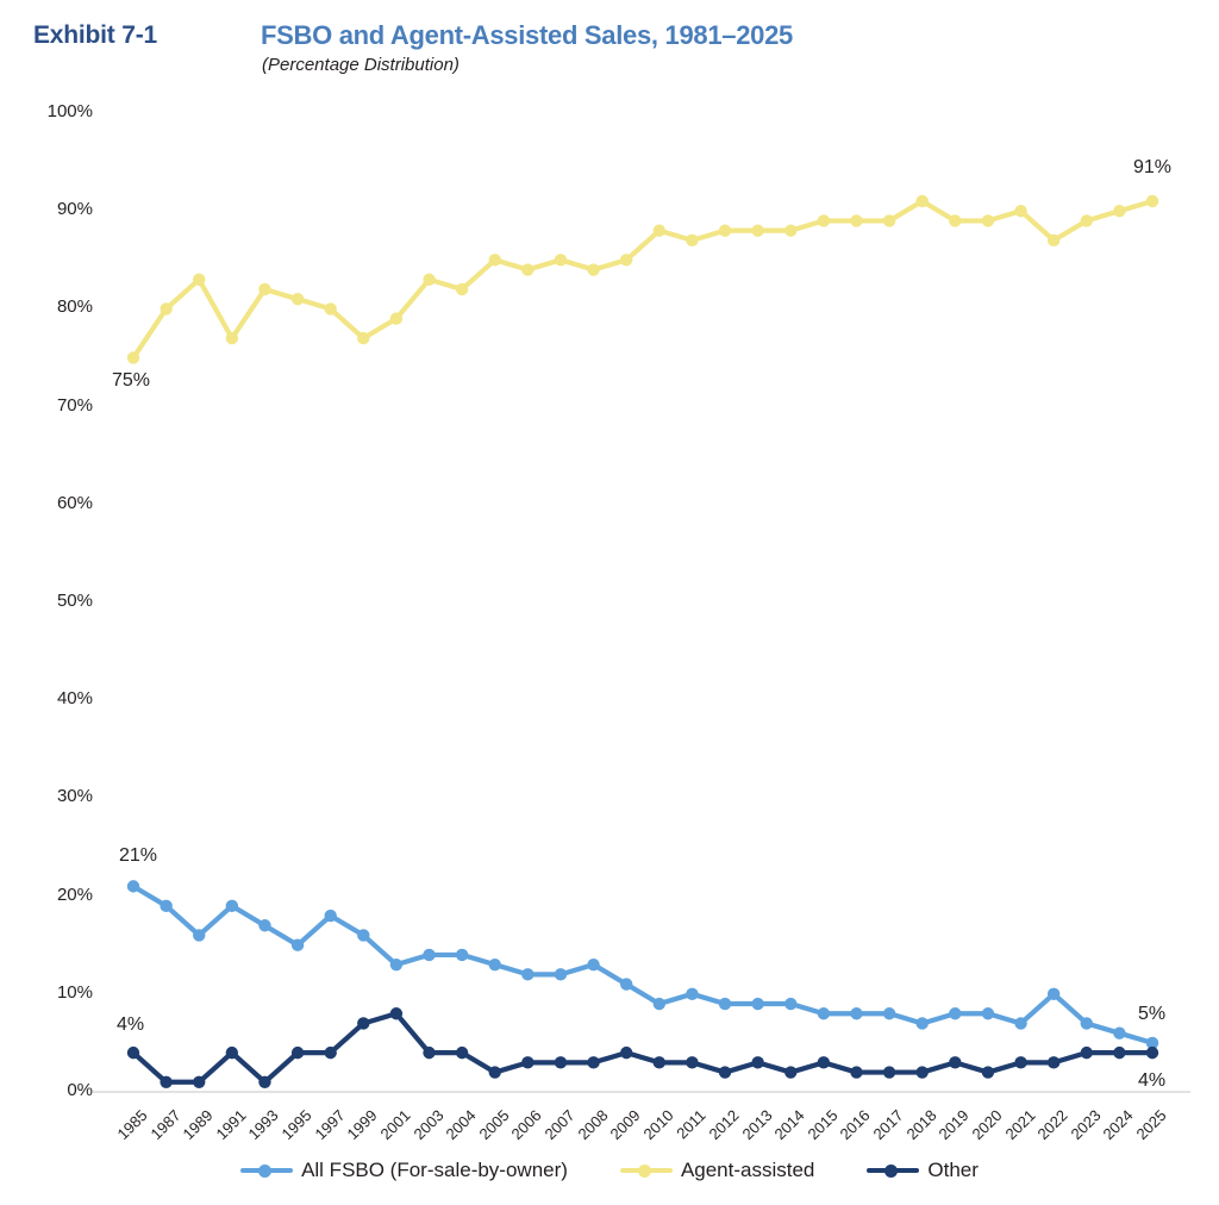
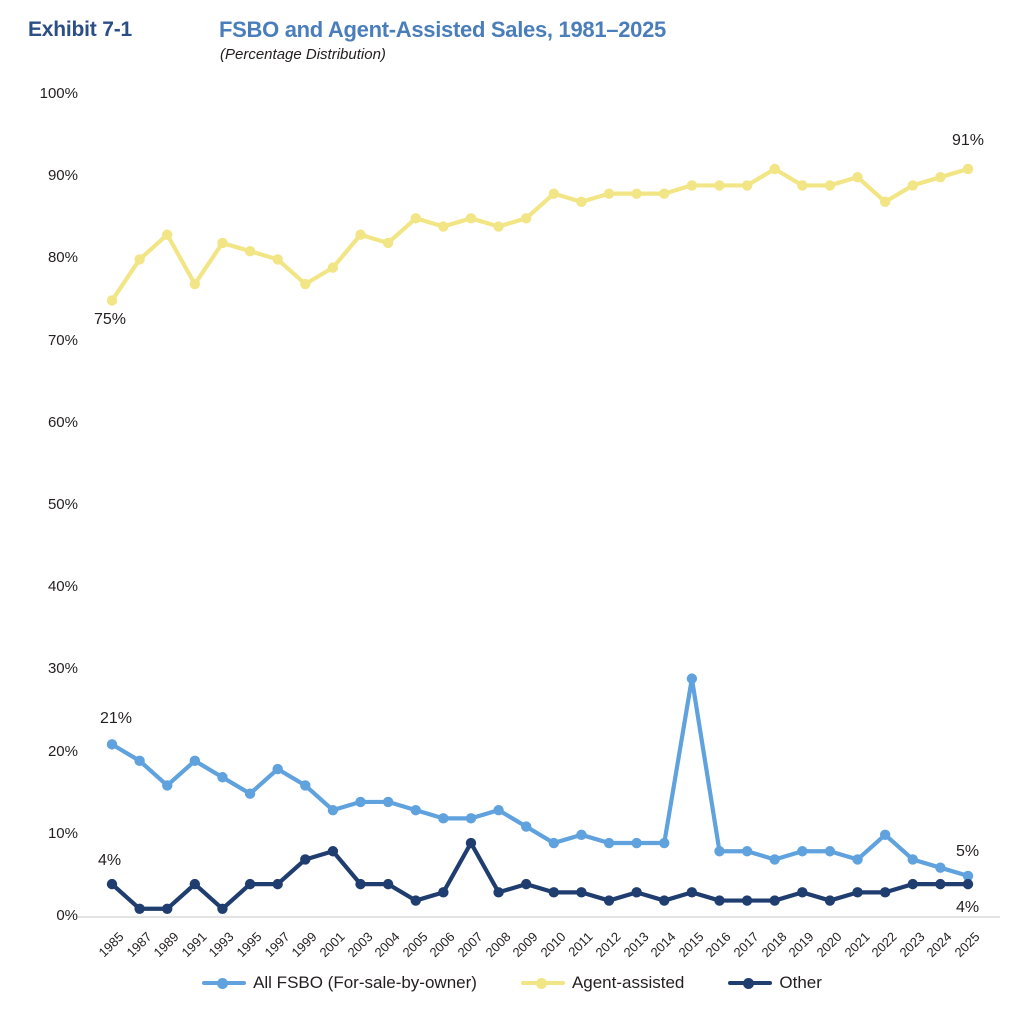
Other/2007: 3% -> 9%
All FSBO (For-sale-by-owner)/2015: 8% -> 29%
